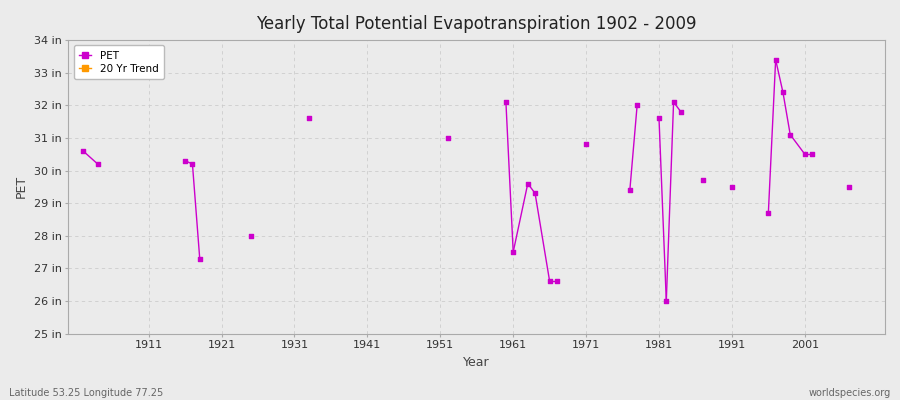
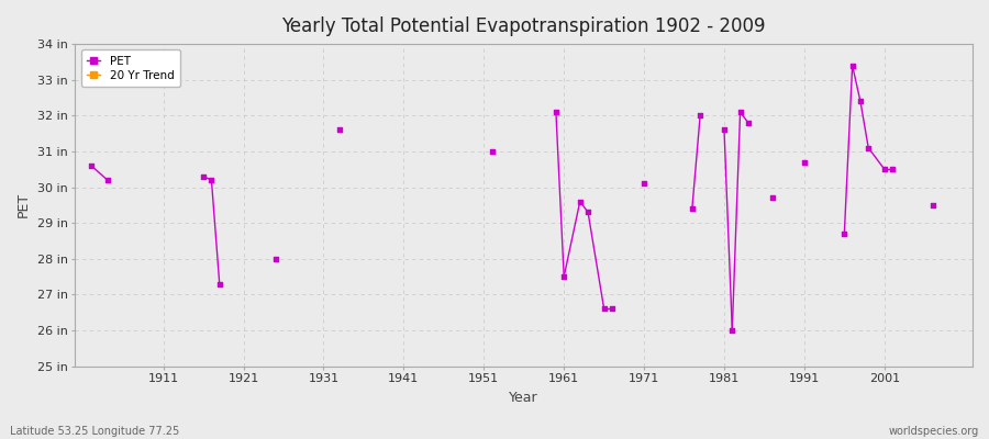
1971: 30.8 in -> 30.1 in
1991: 29.5 in -> 30.7 in
